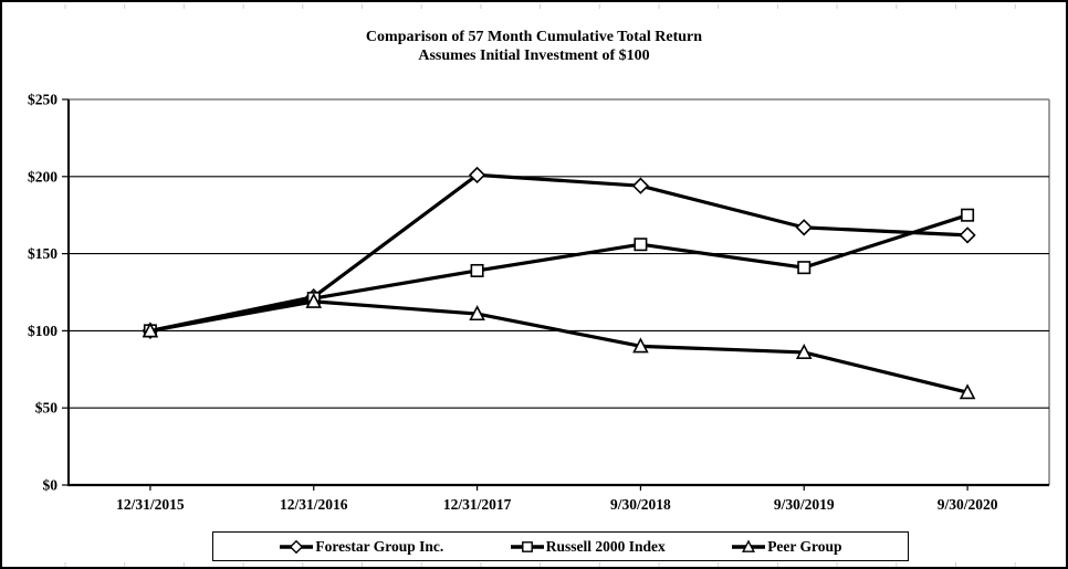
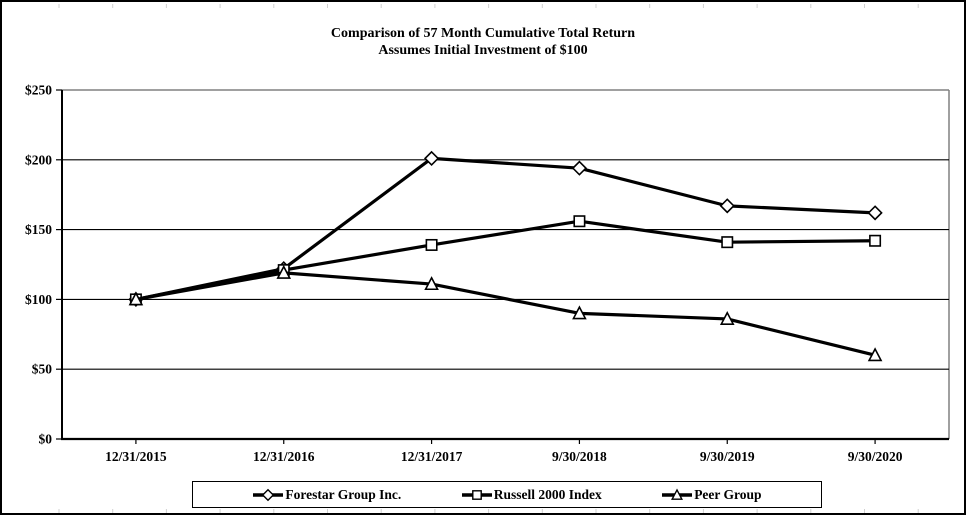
Russell 2000 Index/9/30/2020: $175 -> $142
